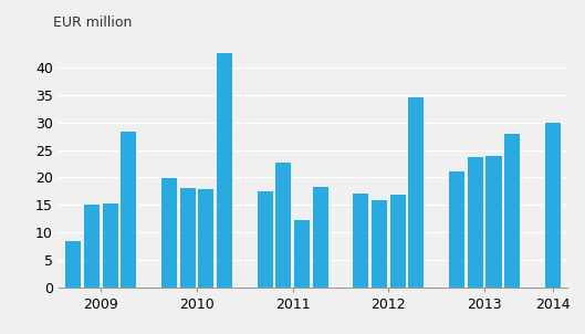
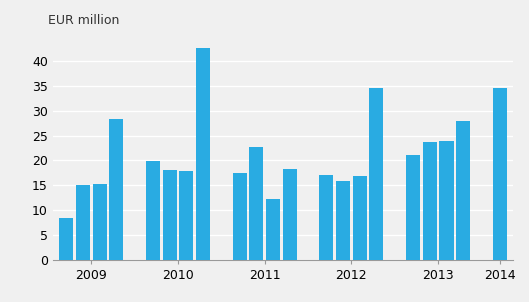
2014: 30.0 -> 34.5
